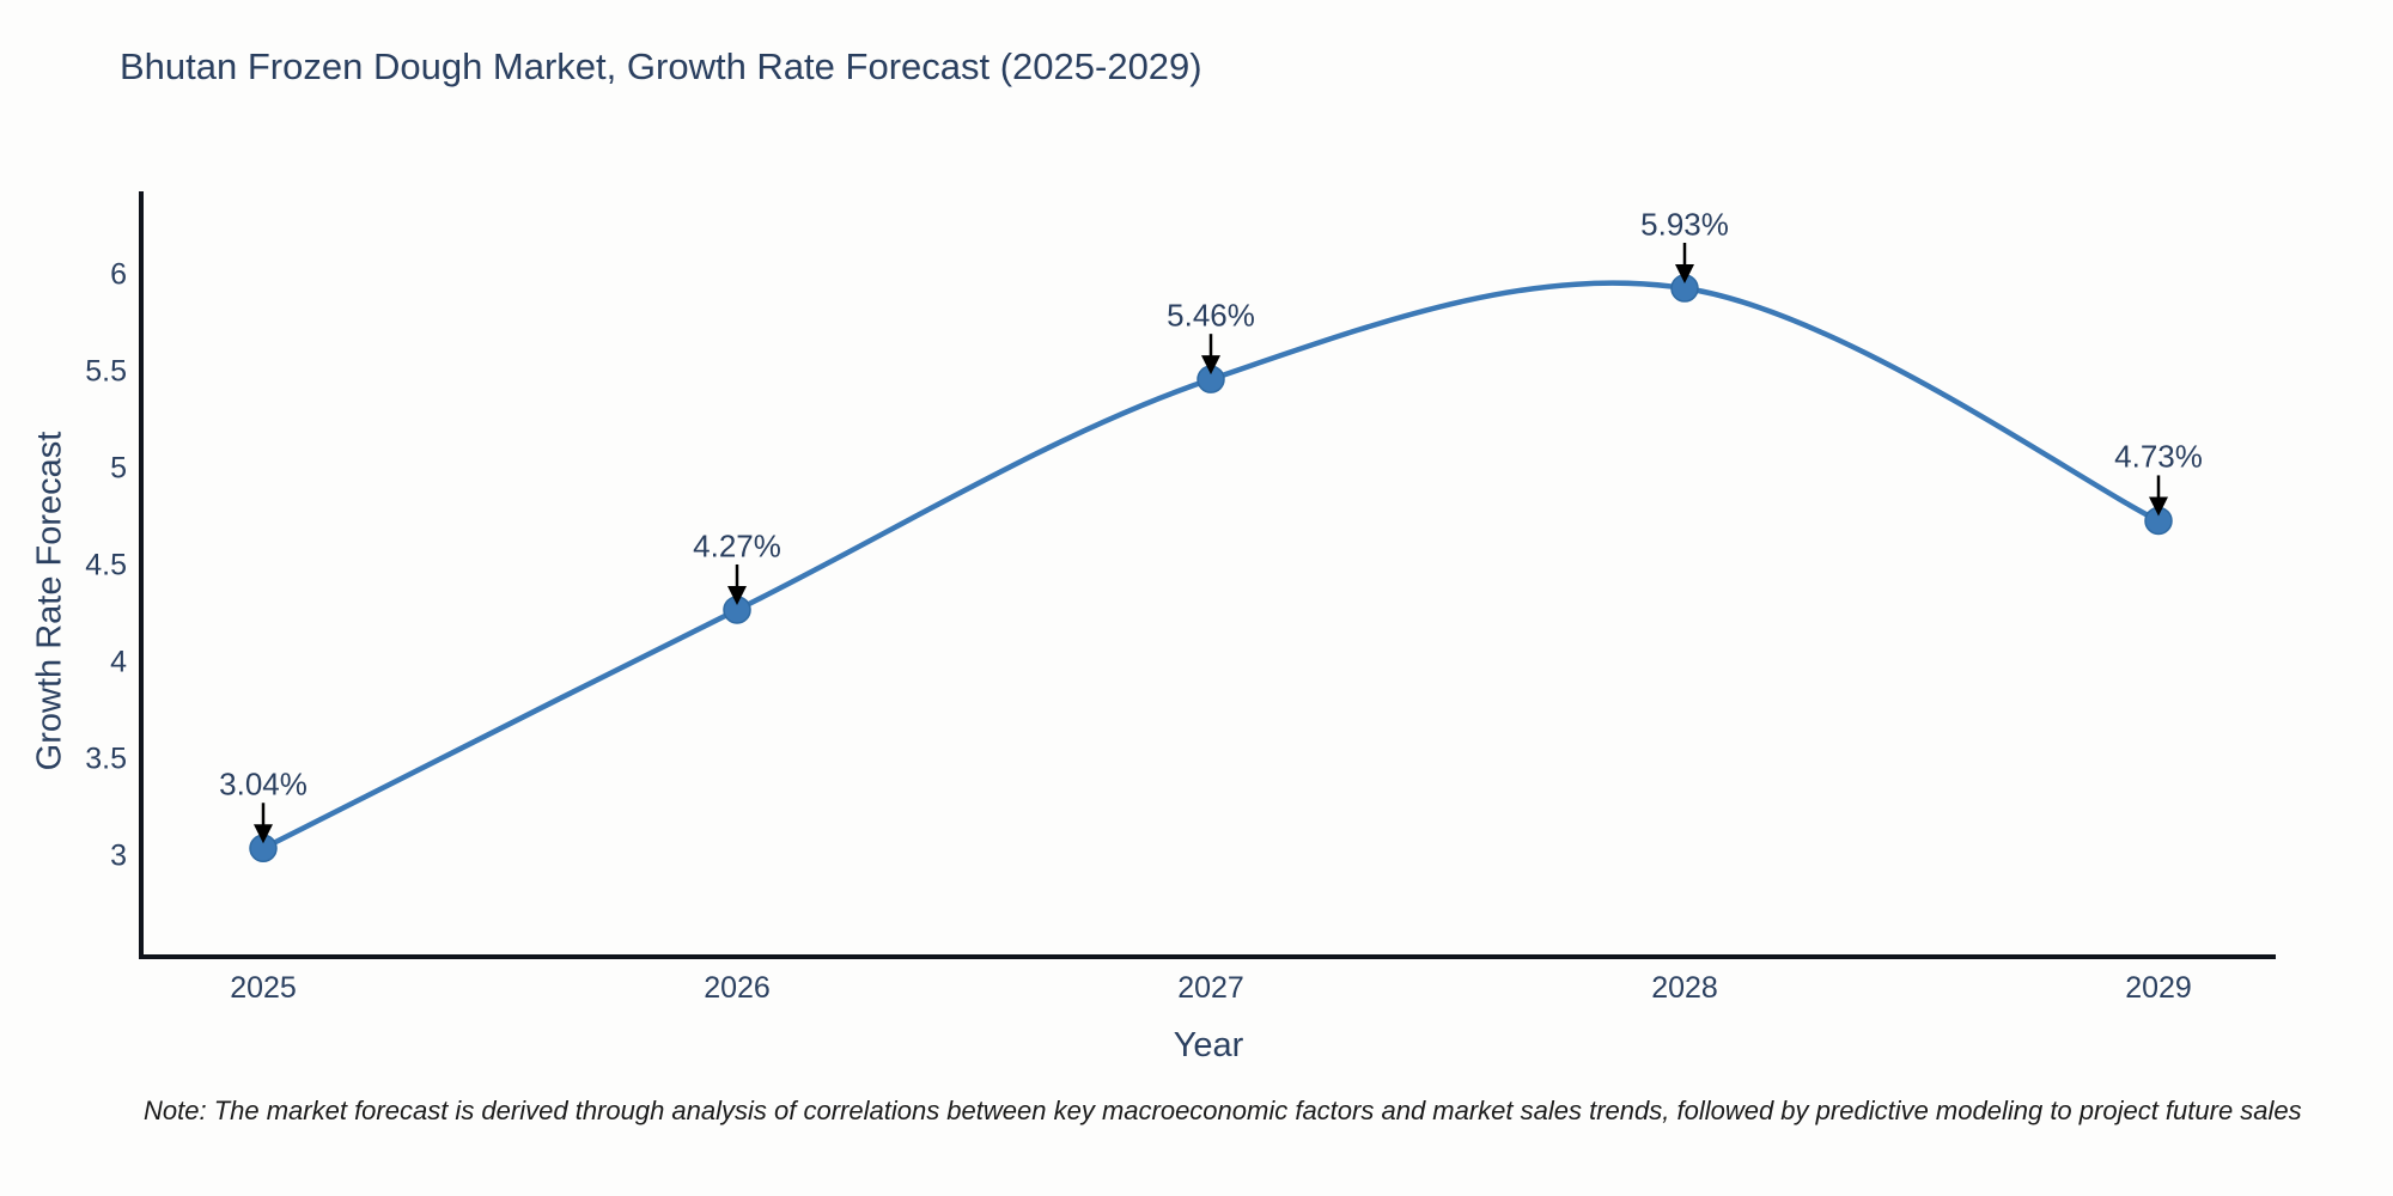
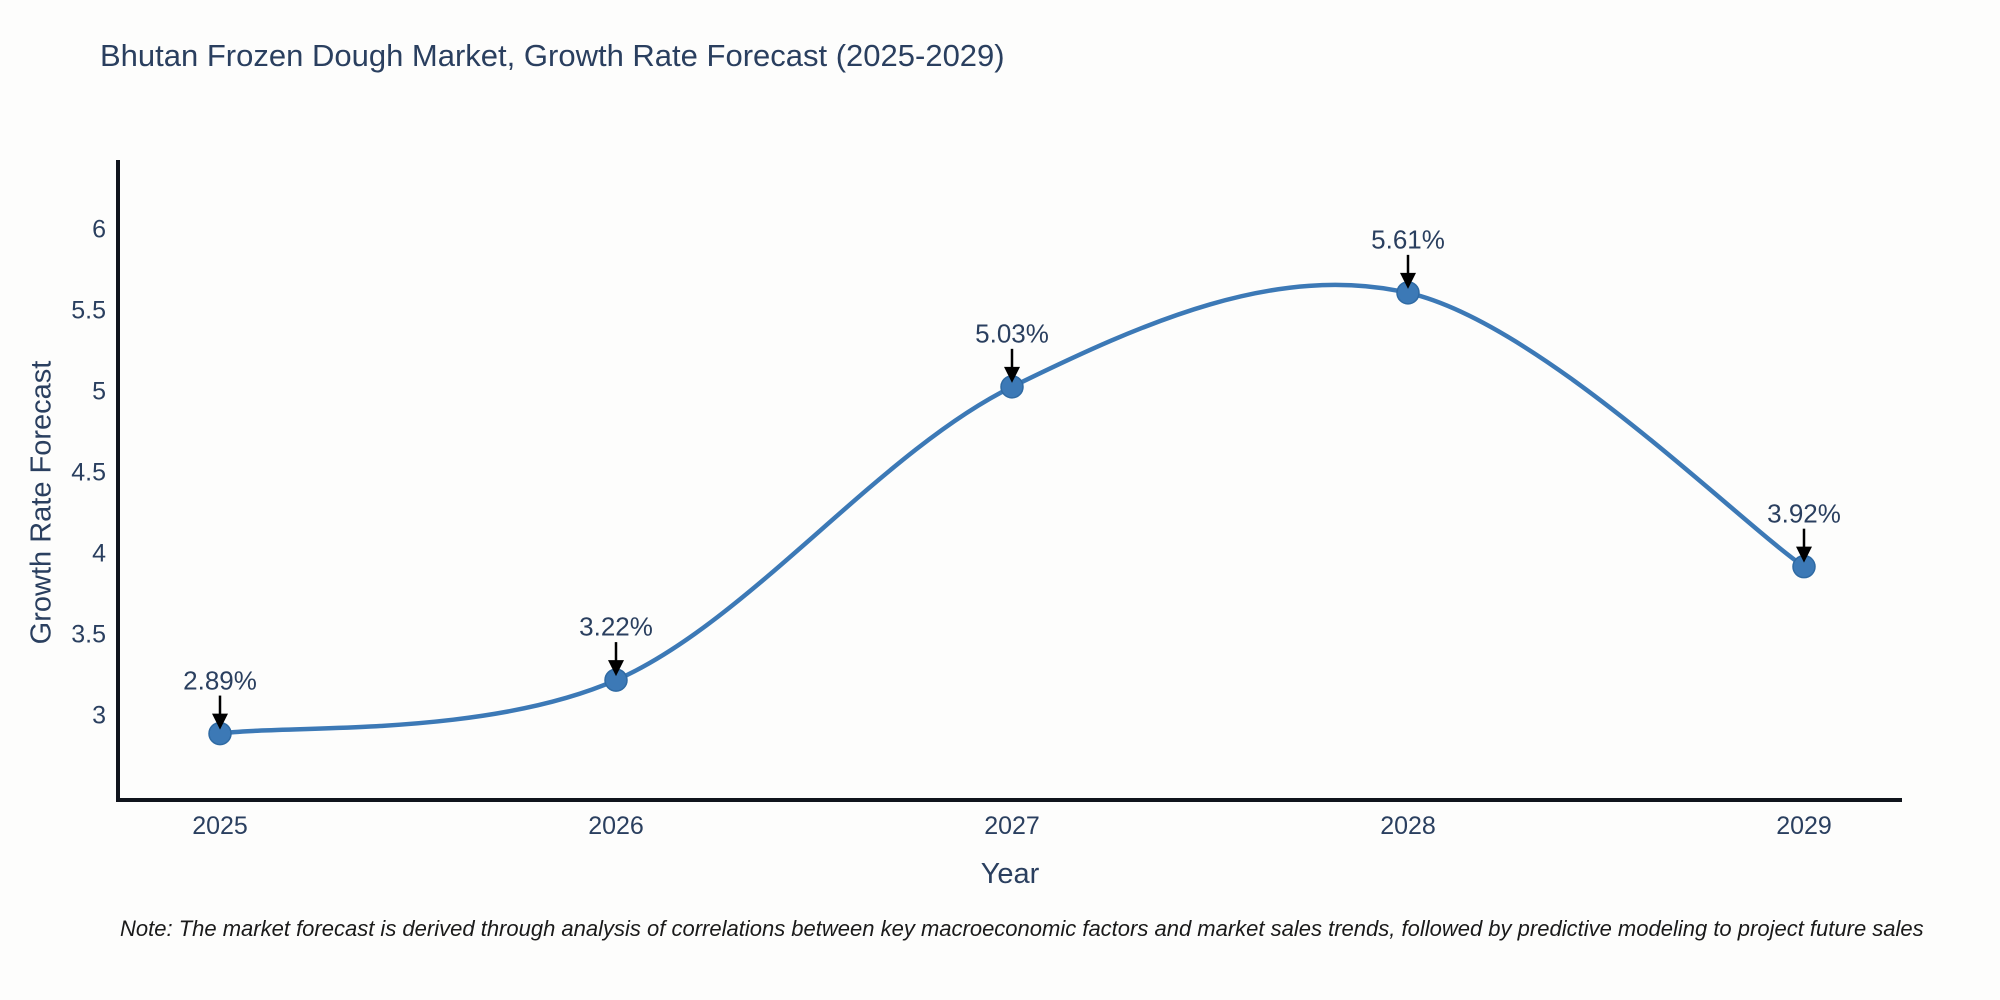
2025: 3.04% -> 2.89%
2026: 4.27% -> 3.22%
2027: 5.46% -> 5.03%
2028: 5.93% -> 5.61%
2029: 4.73% -> 3.92%
